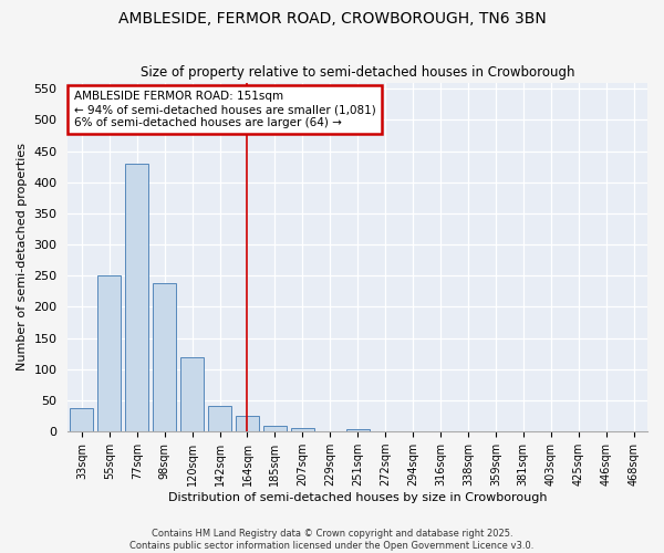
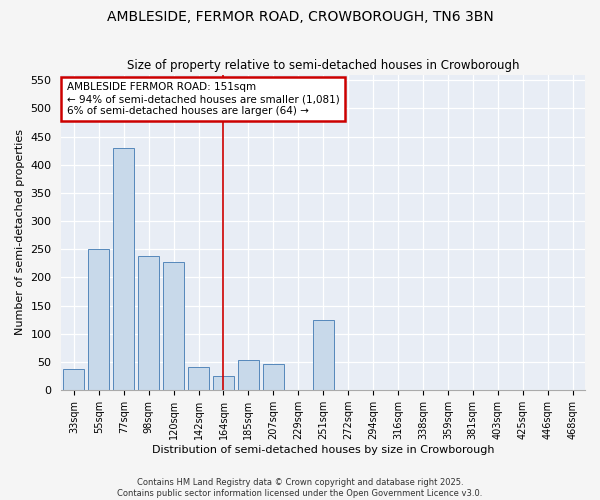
120sqm: 120 -> 228
185sqm: 10 -> 54
207sqm: 5 -> 46
251sqm: 4 -> 124
